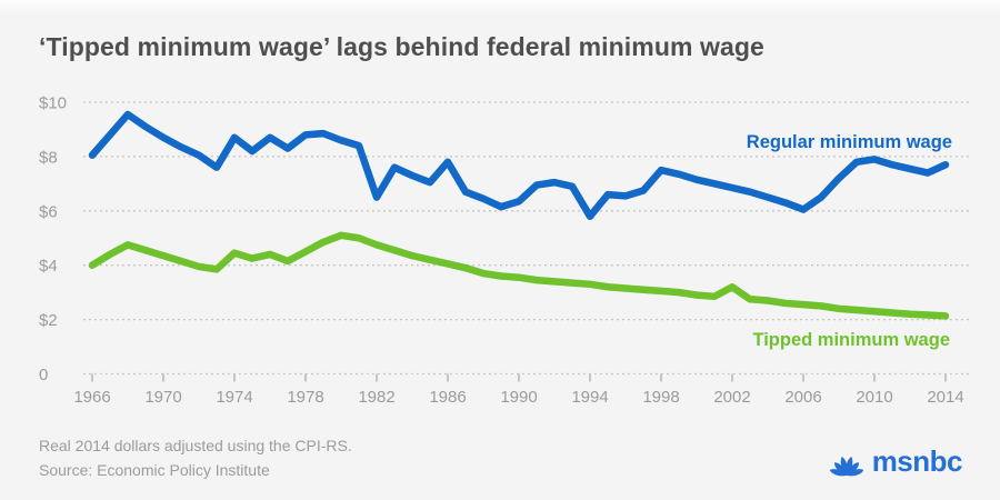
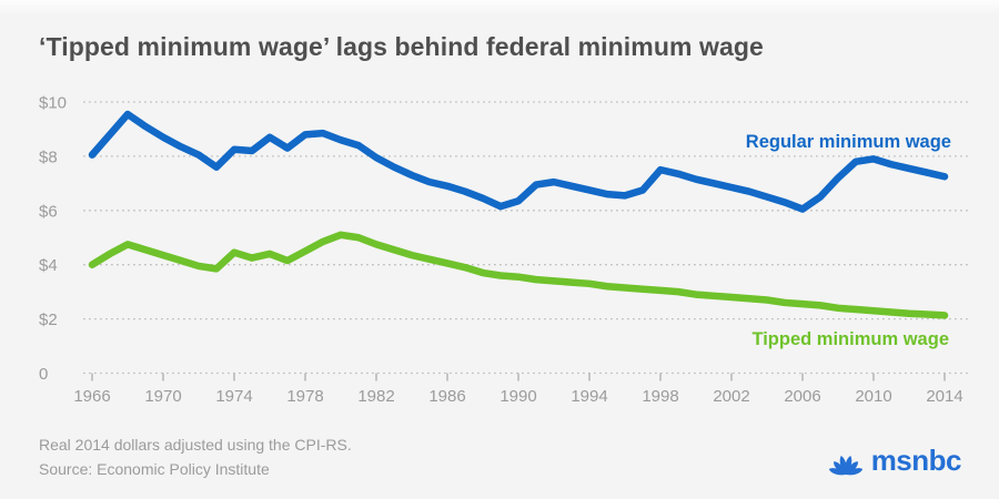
Regular minimum wage/1974: $8.7 -> $8.2
Regular minimum wage/1982: $6.5 -> $8.0
Regular minimum wage/1986: $7.8 -> $6.9
Regular minimum wage/1994: $5.8 -> $6.8
Tipped minimum wage/2002: $3.2 -> $2.8
Regular minimum wage/2014: $7.7 -> $7.2
